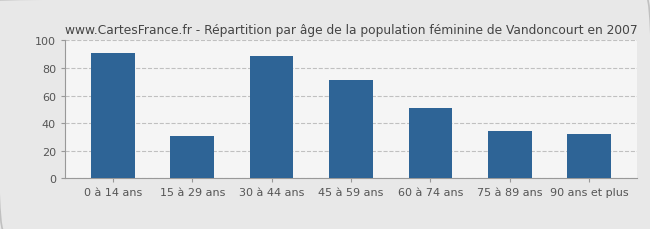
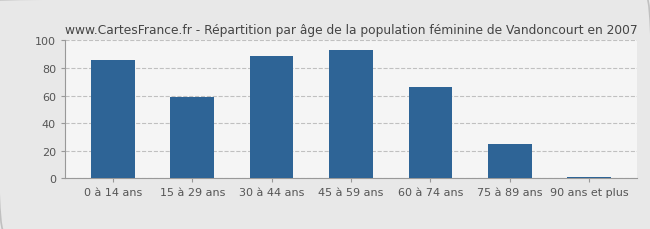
0 à 14 ans: 91 -> 86
15 à 29 ans: 31 -> 59
45 à 59 ans: 71 -> 93
60 à 74 ans: 51 -> 66
75 à 89 ans: 34 -> 25
90 ans et plus: 32 -> 1
